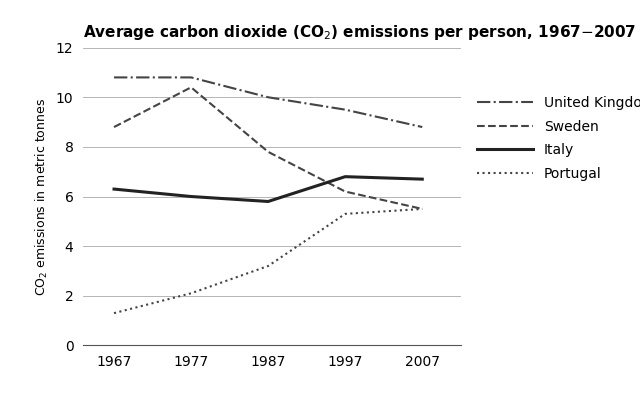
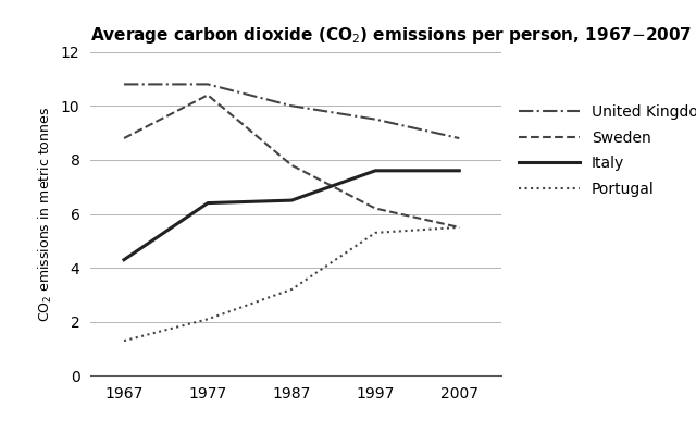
Italy/1967: 6.3 -> 4.3
Italy/1977: 6.0 -> 6.4
Italy/1987: 5.8 -> 6.5
Italy/1997: 6.8 -> 7.6
Italy/2007: 6.7 -> 7.6
